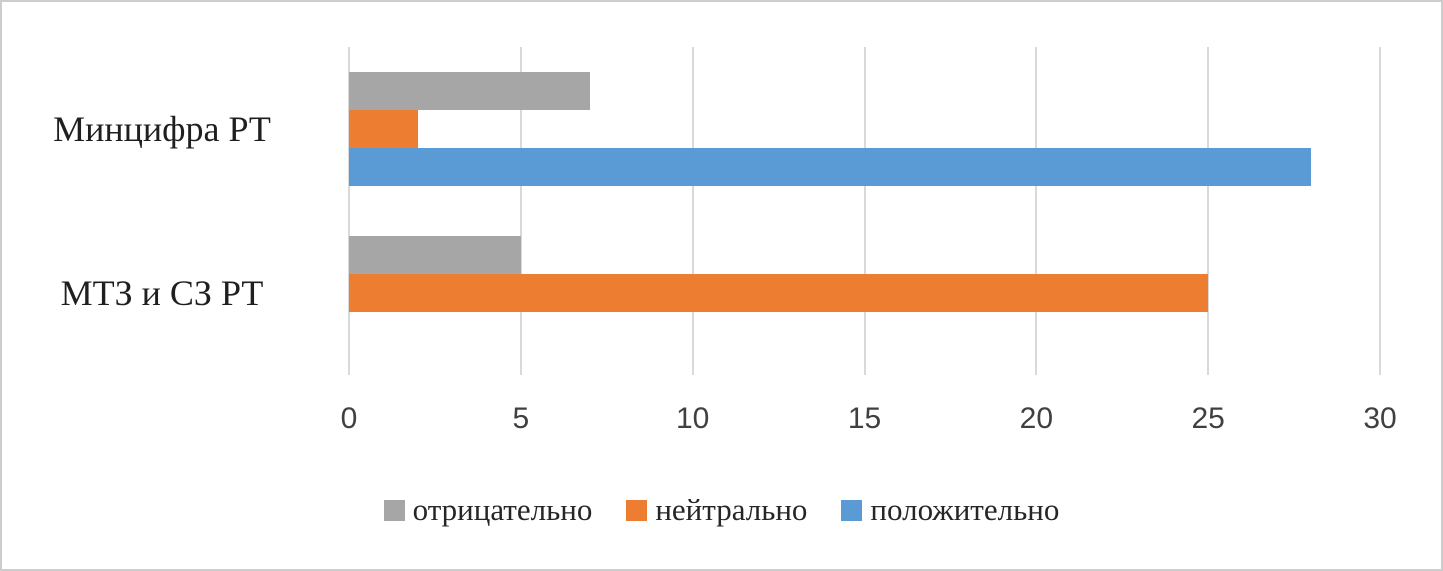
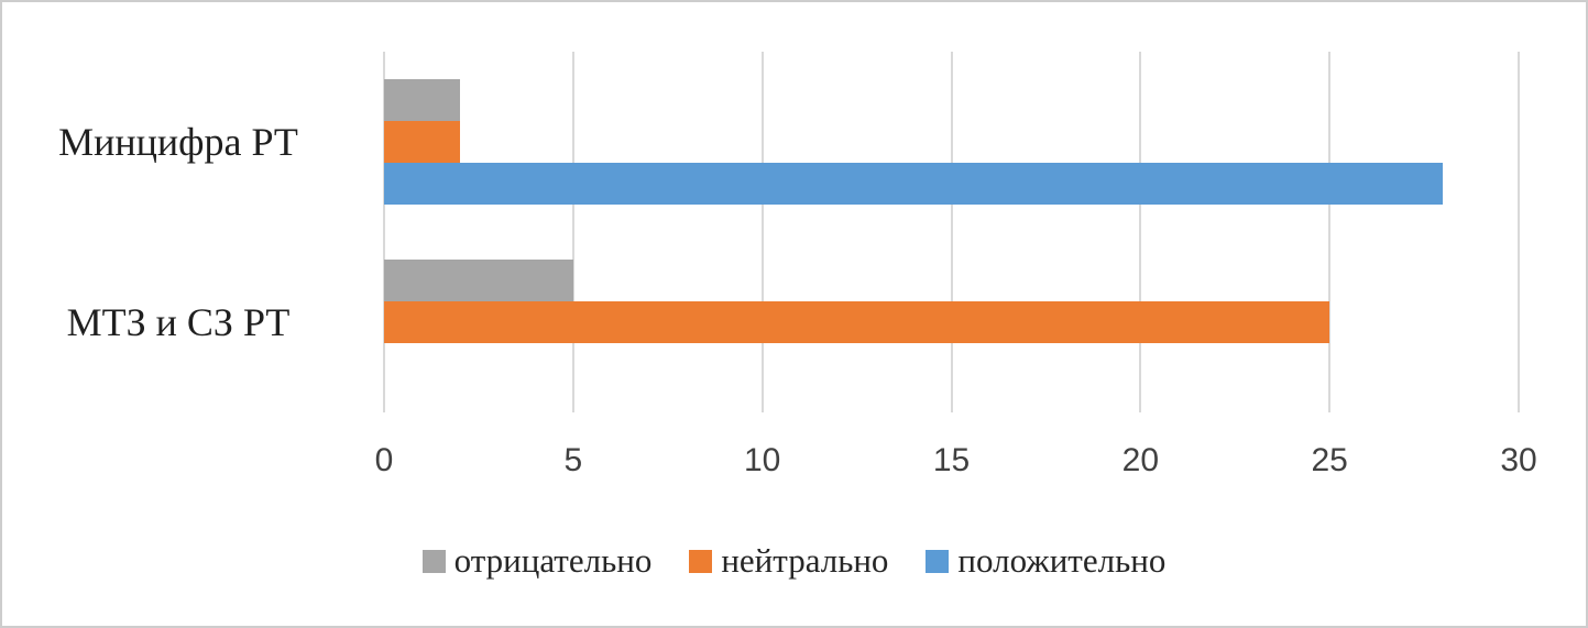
отрицательно/Минцифра РТ: 7 -> 2
